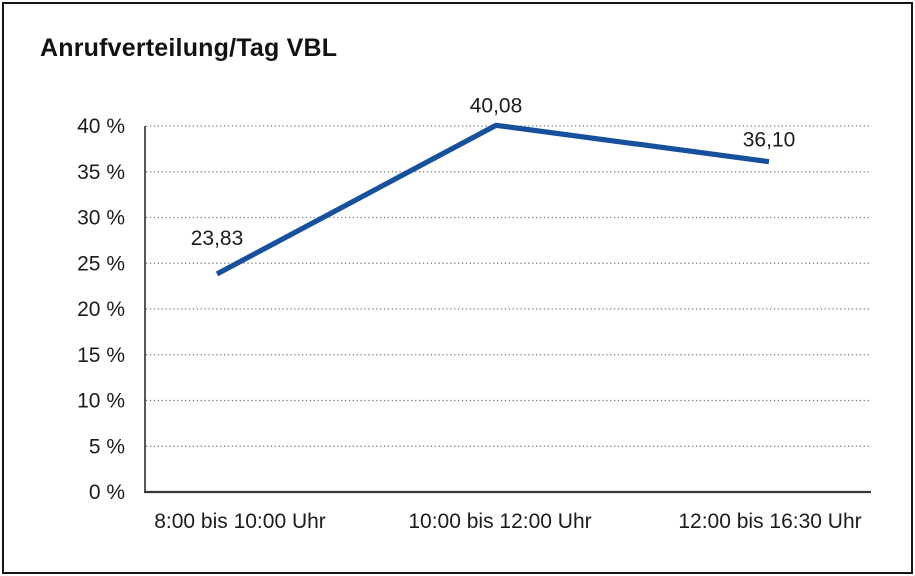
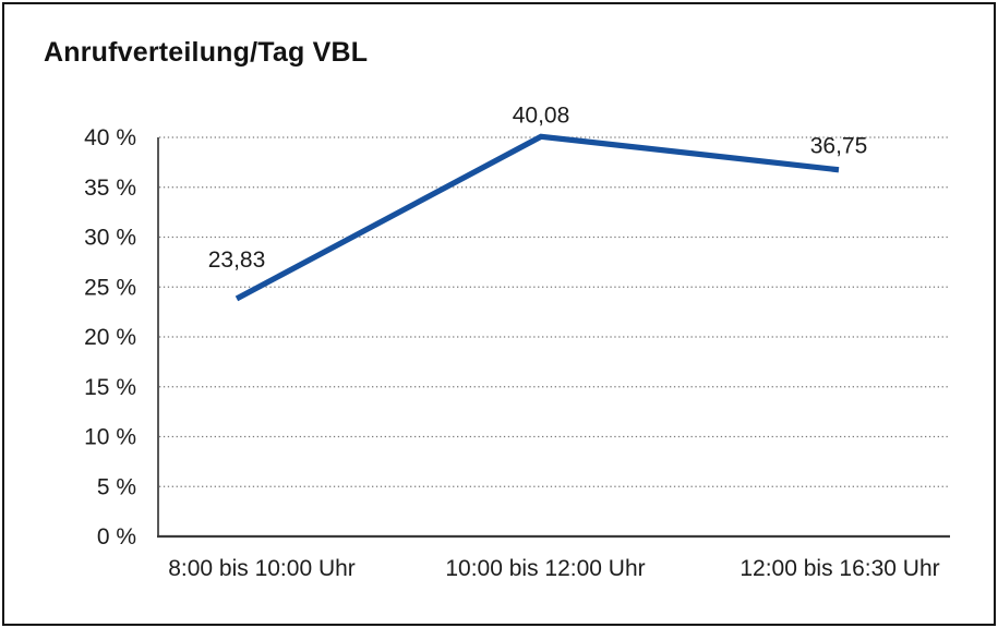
12:00 bis 16:30 Uhr: 36,10 -> 36,75
